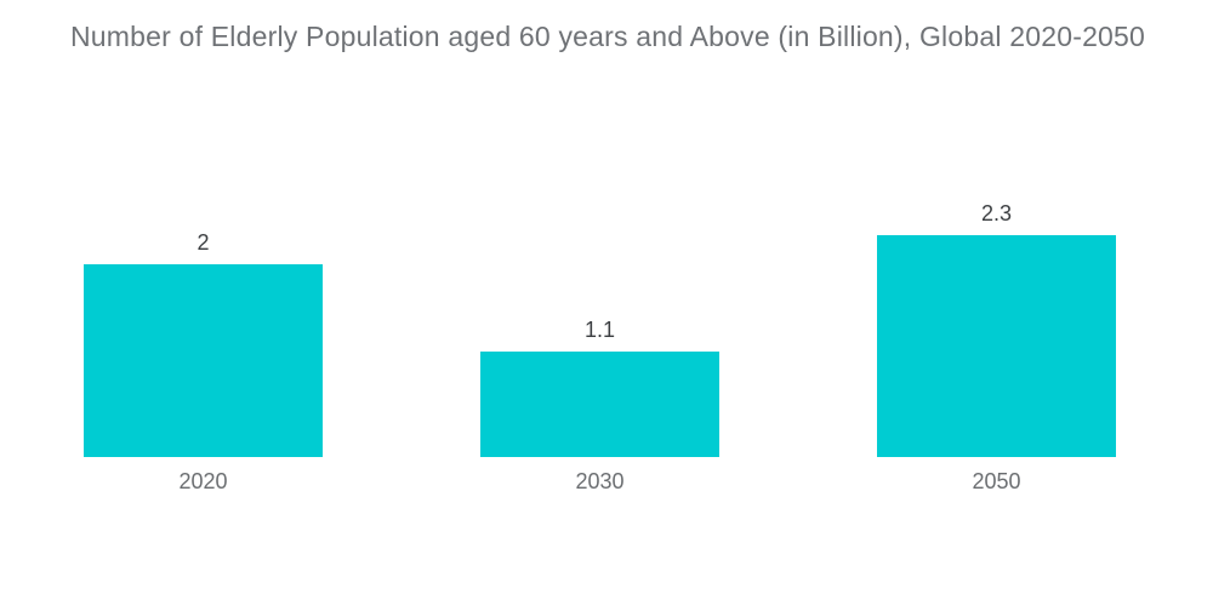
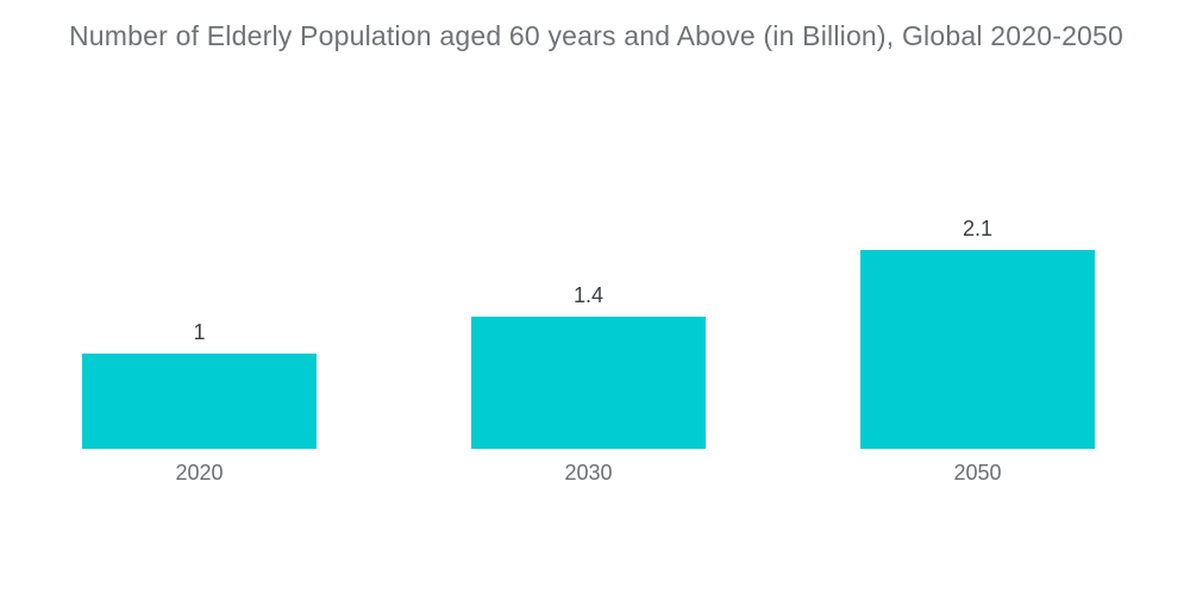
2020: 2 -> 1
2030: 1.1 -> 1.4
2050: 2.3 -> 2.1
